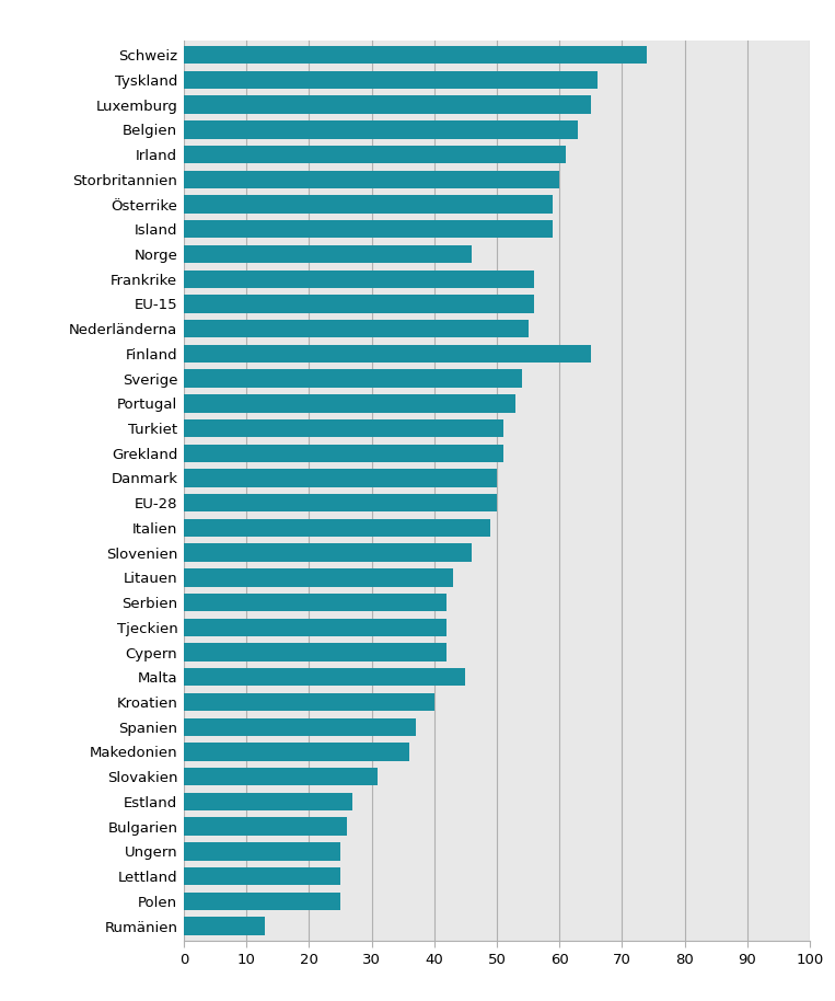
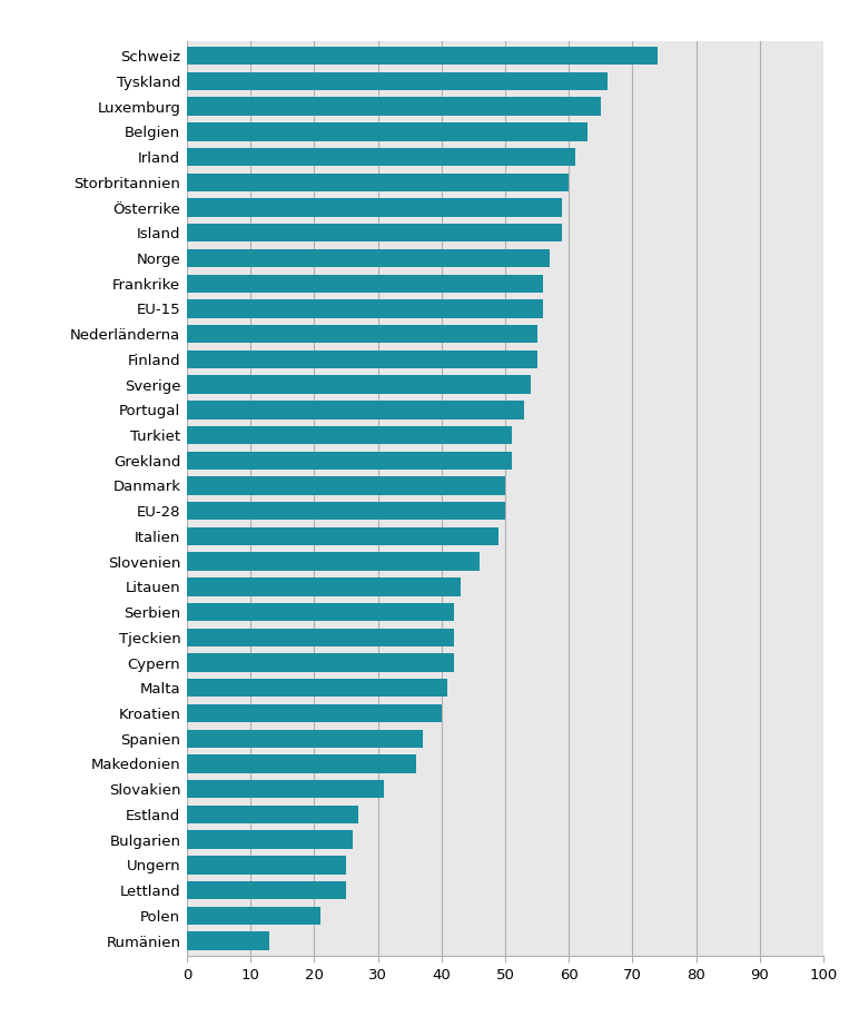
Norge: 46 -> 57
Finland: 65 -> 55
Malta: 45 -> 41
Polen: 25 -> 21
